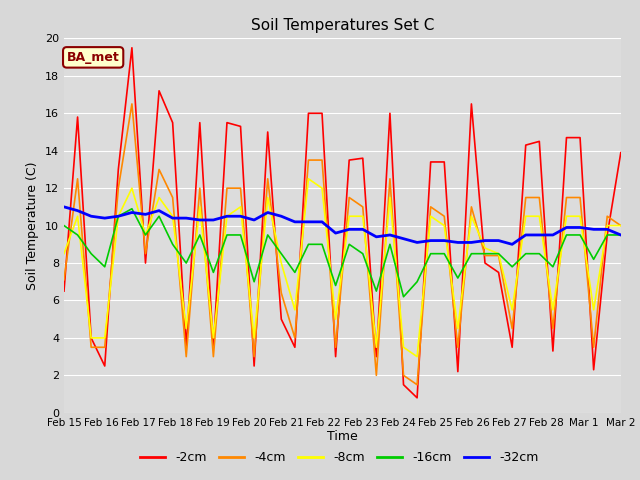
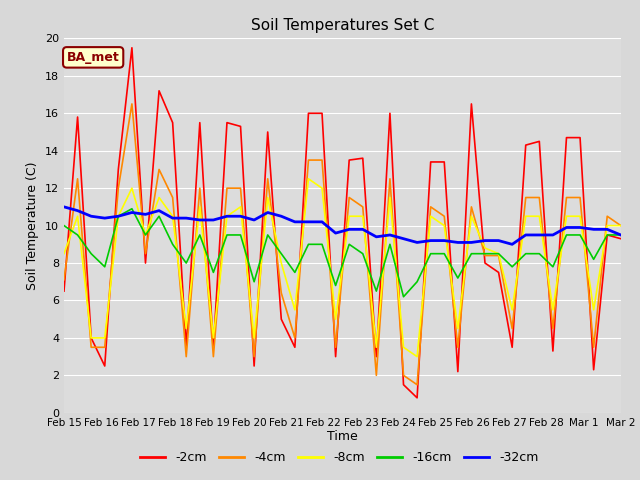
-2cm/Mar 2: 13.9 -> 9.3
